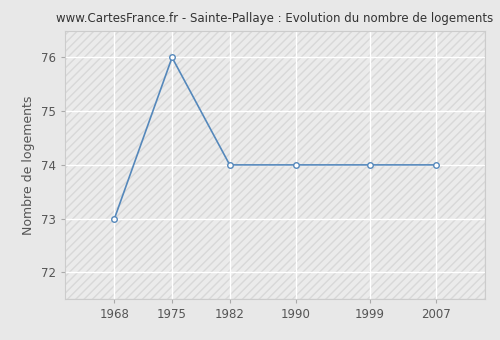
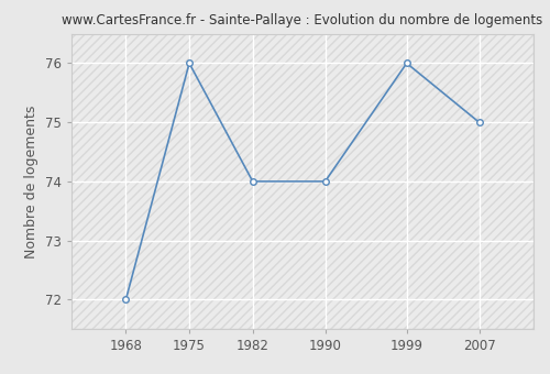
1968: 73 -> 72
1999: 74 -> 76
2007: 74 -> 75
